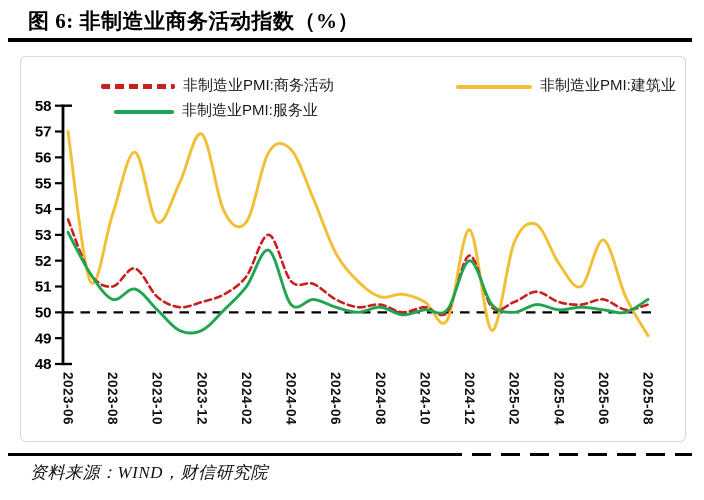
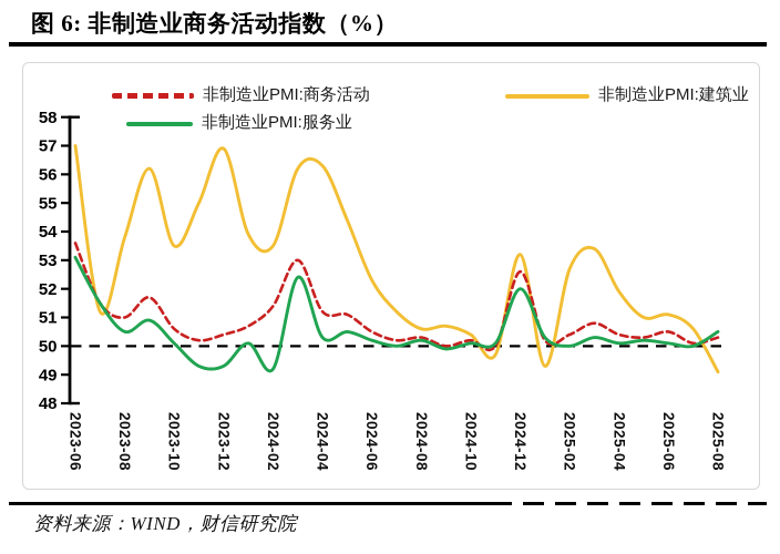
非制造业PMI:服务业/2024-02: 51.0 -> 49.2
非制造业PMI:商务活动/2024-12: 52.2 -> 52.6
非制造业PMI:建筑业/2025-06: 52.8 -> 51.1
